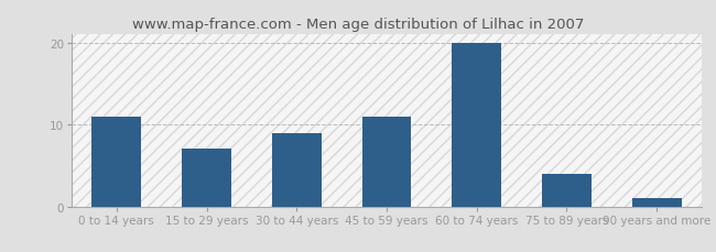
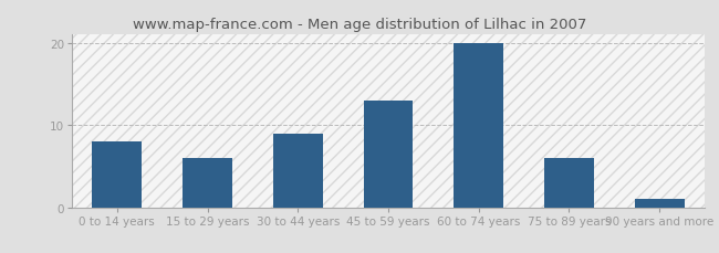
0 to 14 years: 11 -> 8
15 to 29 years: 7 -> 6
45 to 59 years: 11 -> 13
75 to 89 years: 4 -> 6
